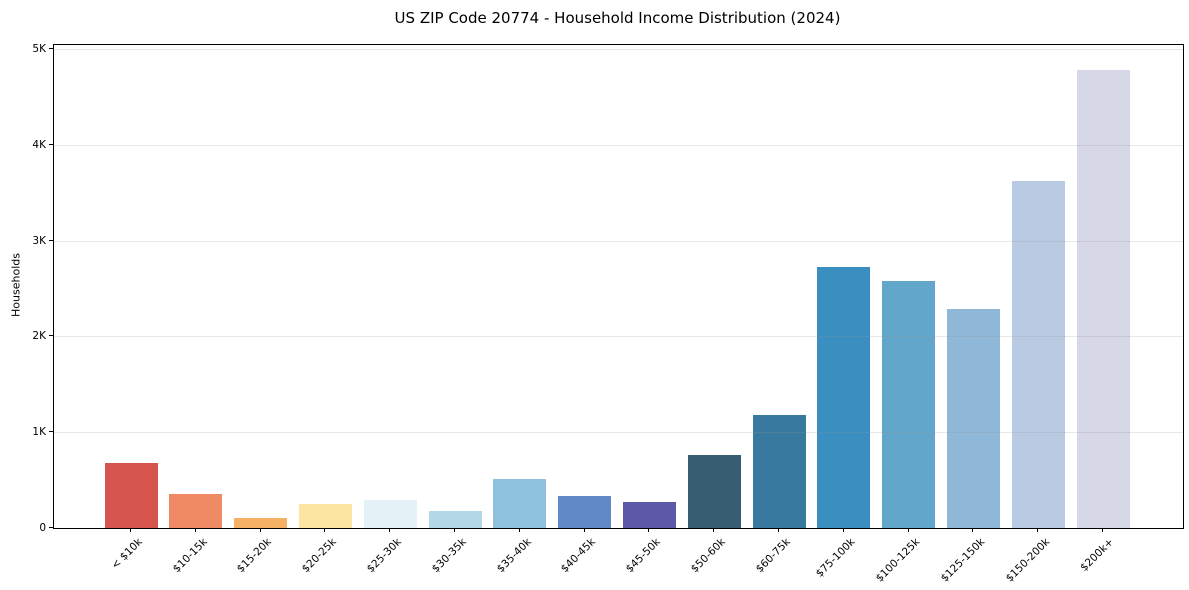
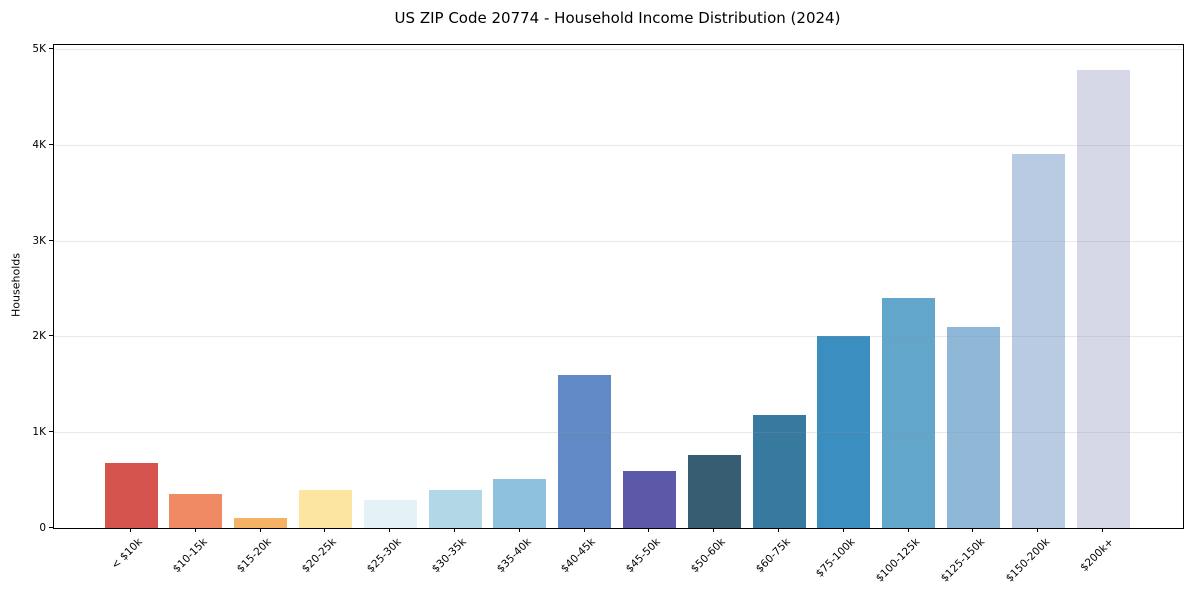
$20-25k: 0.2K -> 0.4K
$30-35k: 0.2K -> 0.4K
$40-45k: 0.3K -> 1.6K
$45-50k: 0.3K -> 0.6K
$75-100k: 2.7K -> 2.0K
$100-125k: 2.6K -> 2.4K
$125-150k: 2.3K -> 2.1K
$150-200k: 3.6K -> 3.9K
